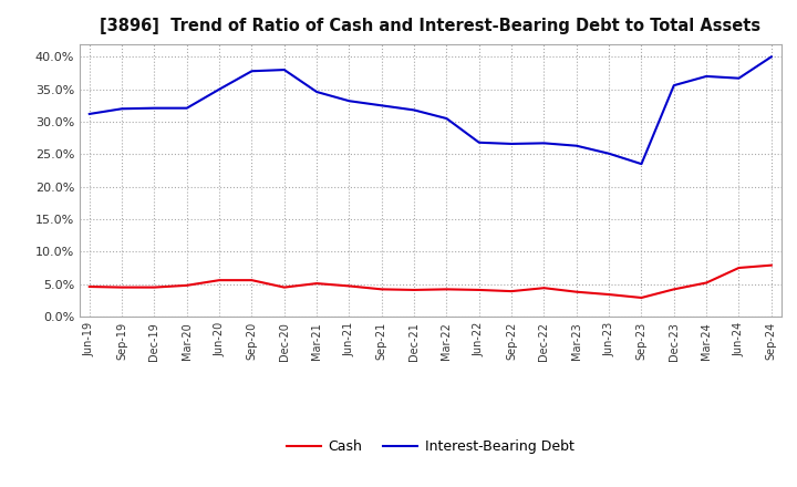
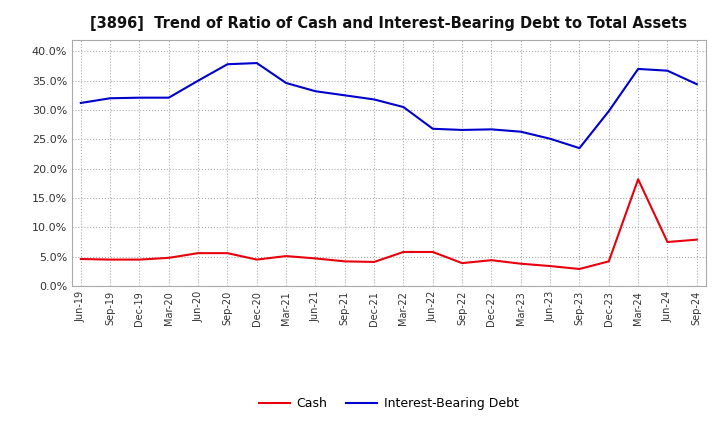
Cash/Mar-22: 4.2% -> 5.8%
Cash/Jun-22: 4.1% -> 5.8%
Interest-Bearing Debt/Dec-23: 35.6% -> 29.8%
Cash/Mar-24: 5.2% -> 18.2%
Interest-Bearing Debt/Sep-24: 40.0% -> 34.4%
